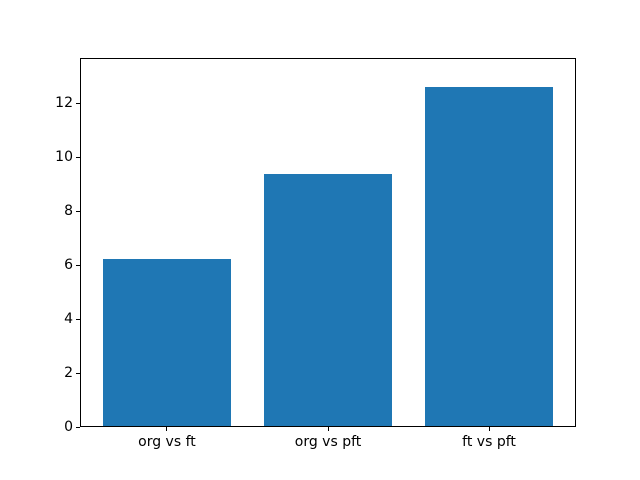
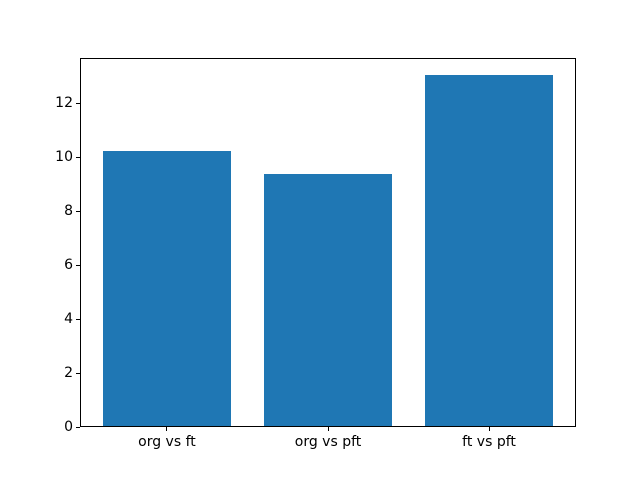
org vs ft: 6.2 -> 10.2
ft vs pft: 12.6 -> 13.1
